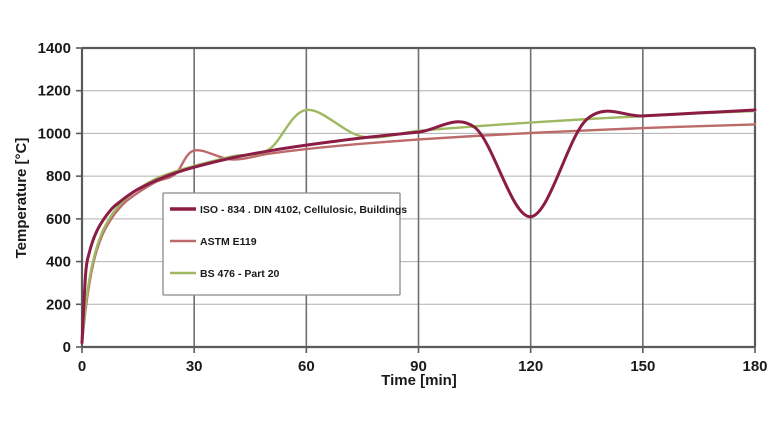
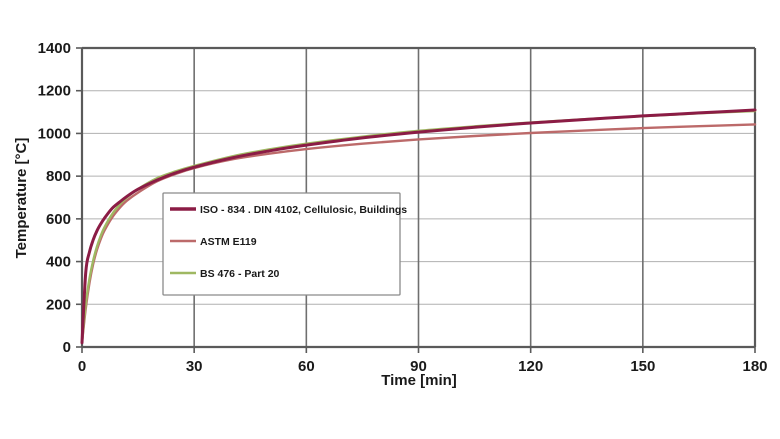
ASTM E119/30: 920 -> 840
BS 476 - Part 20/60: 1110 -> 950
ISO - 834 . DIN 4102, Cellulosic, Buildings/120: 610 -> 1050
